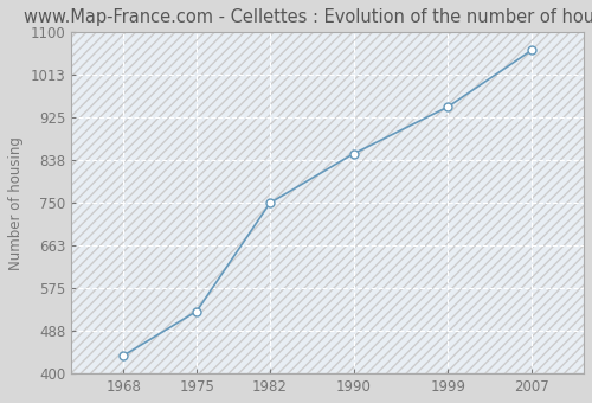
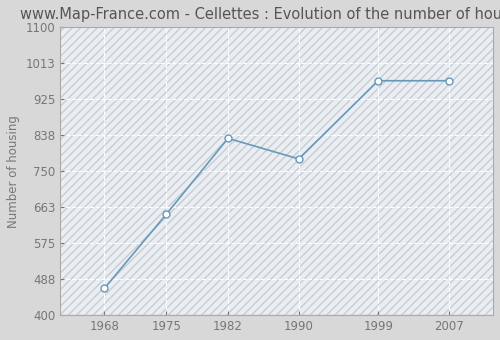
1968: 437 -> 465
1975: 528 -> 645
1982: 750 -> 830
1990: 851 -> 780
1999: 947 -> 970
2007: 1063 -> 970
